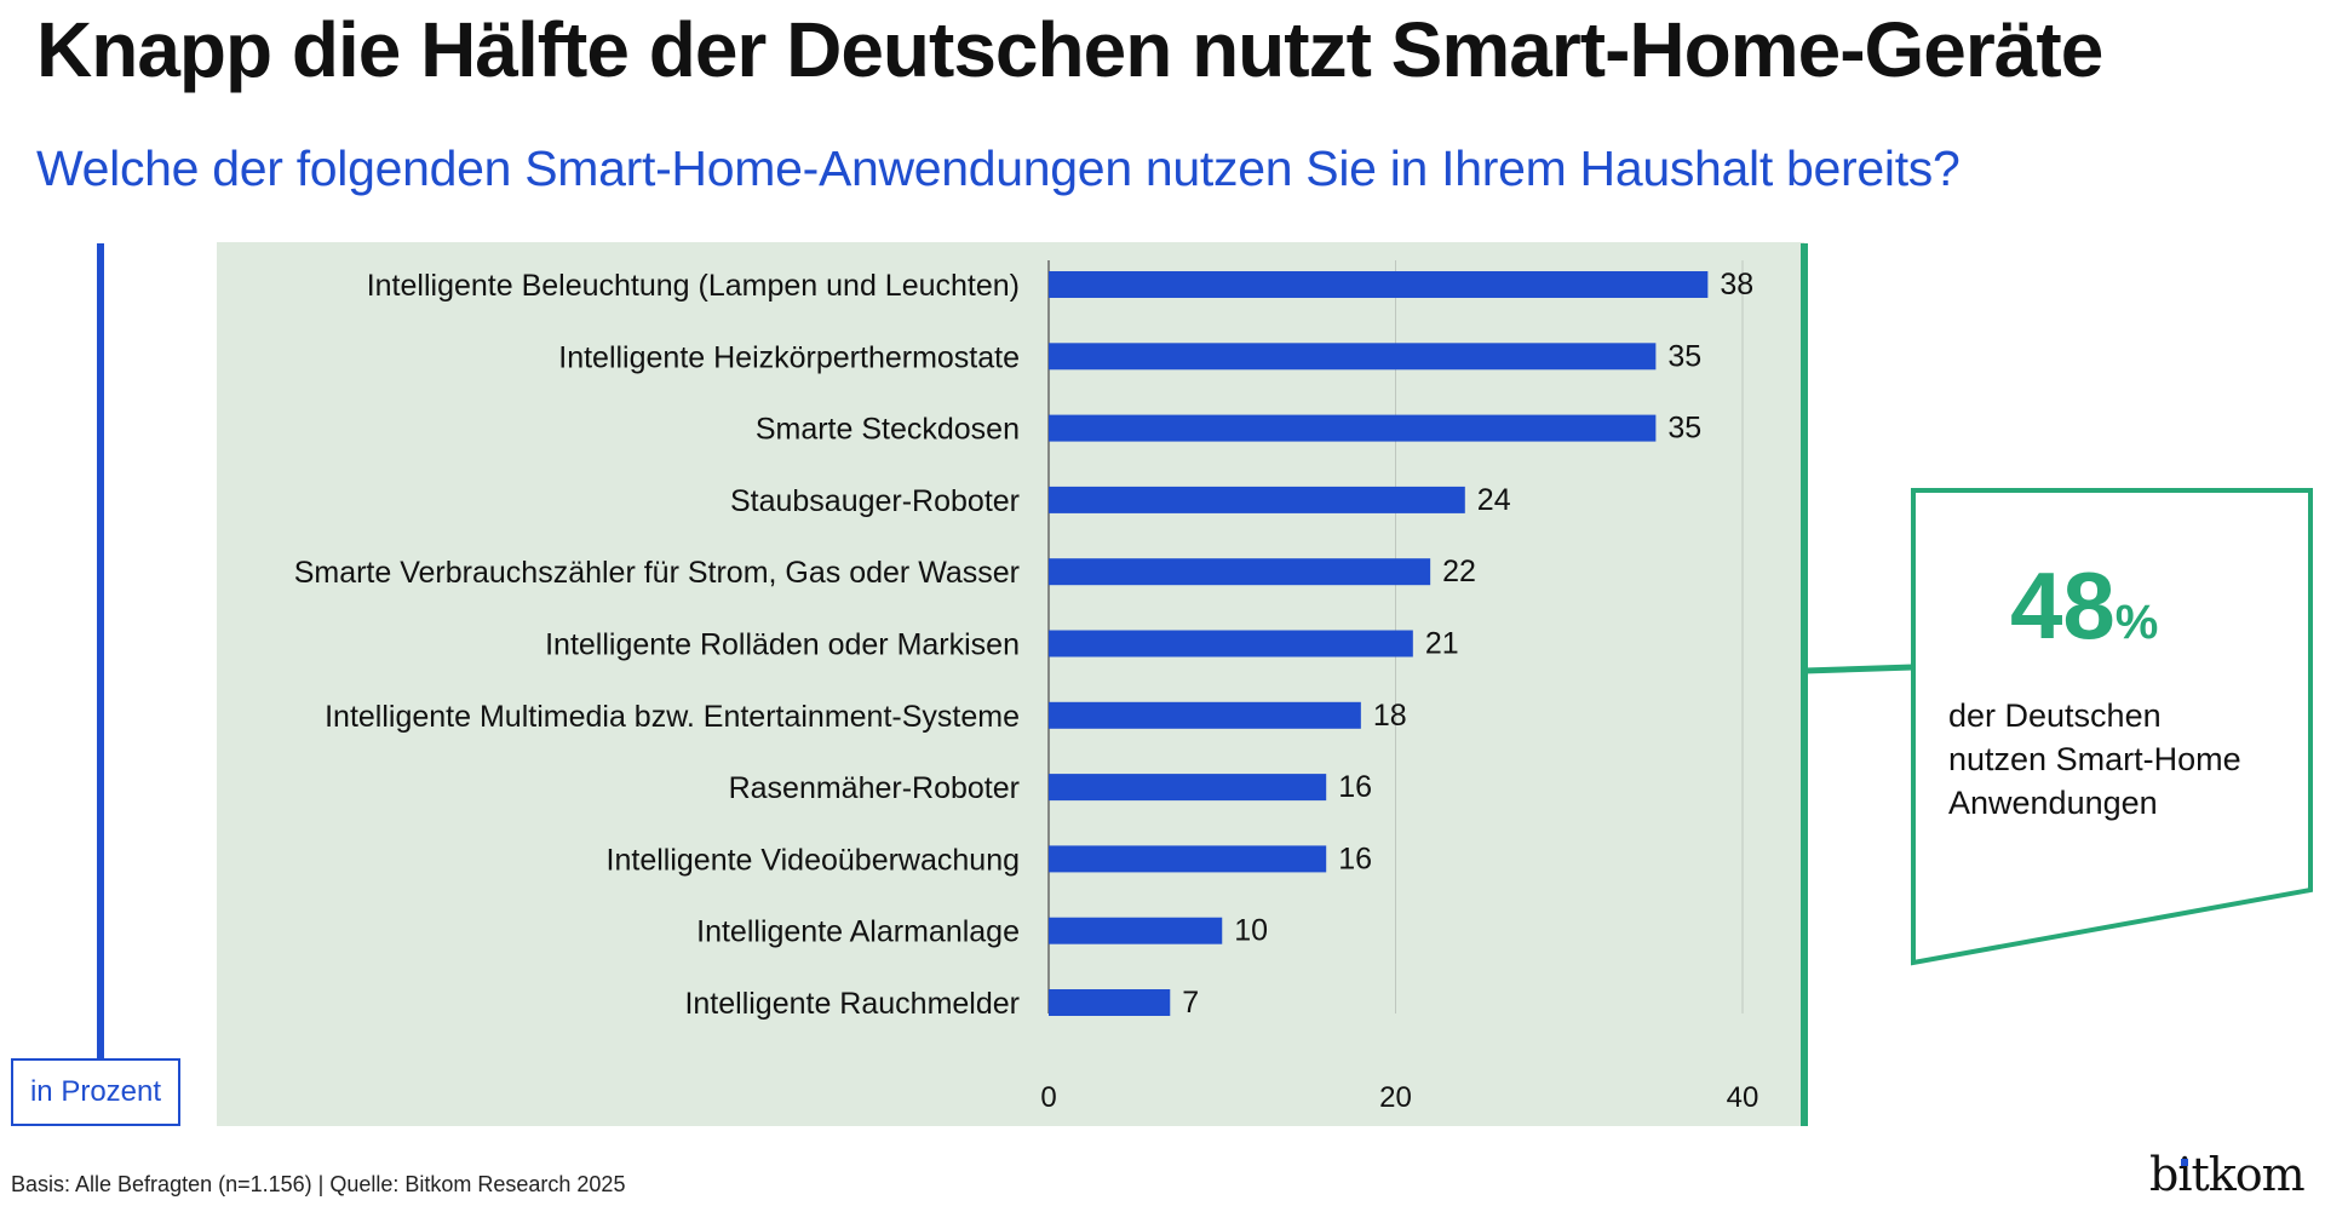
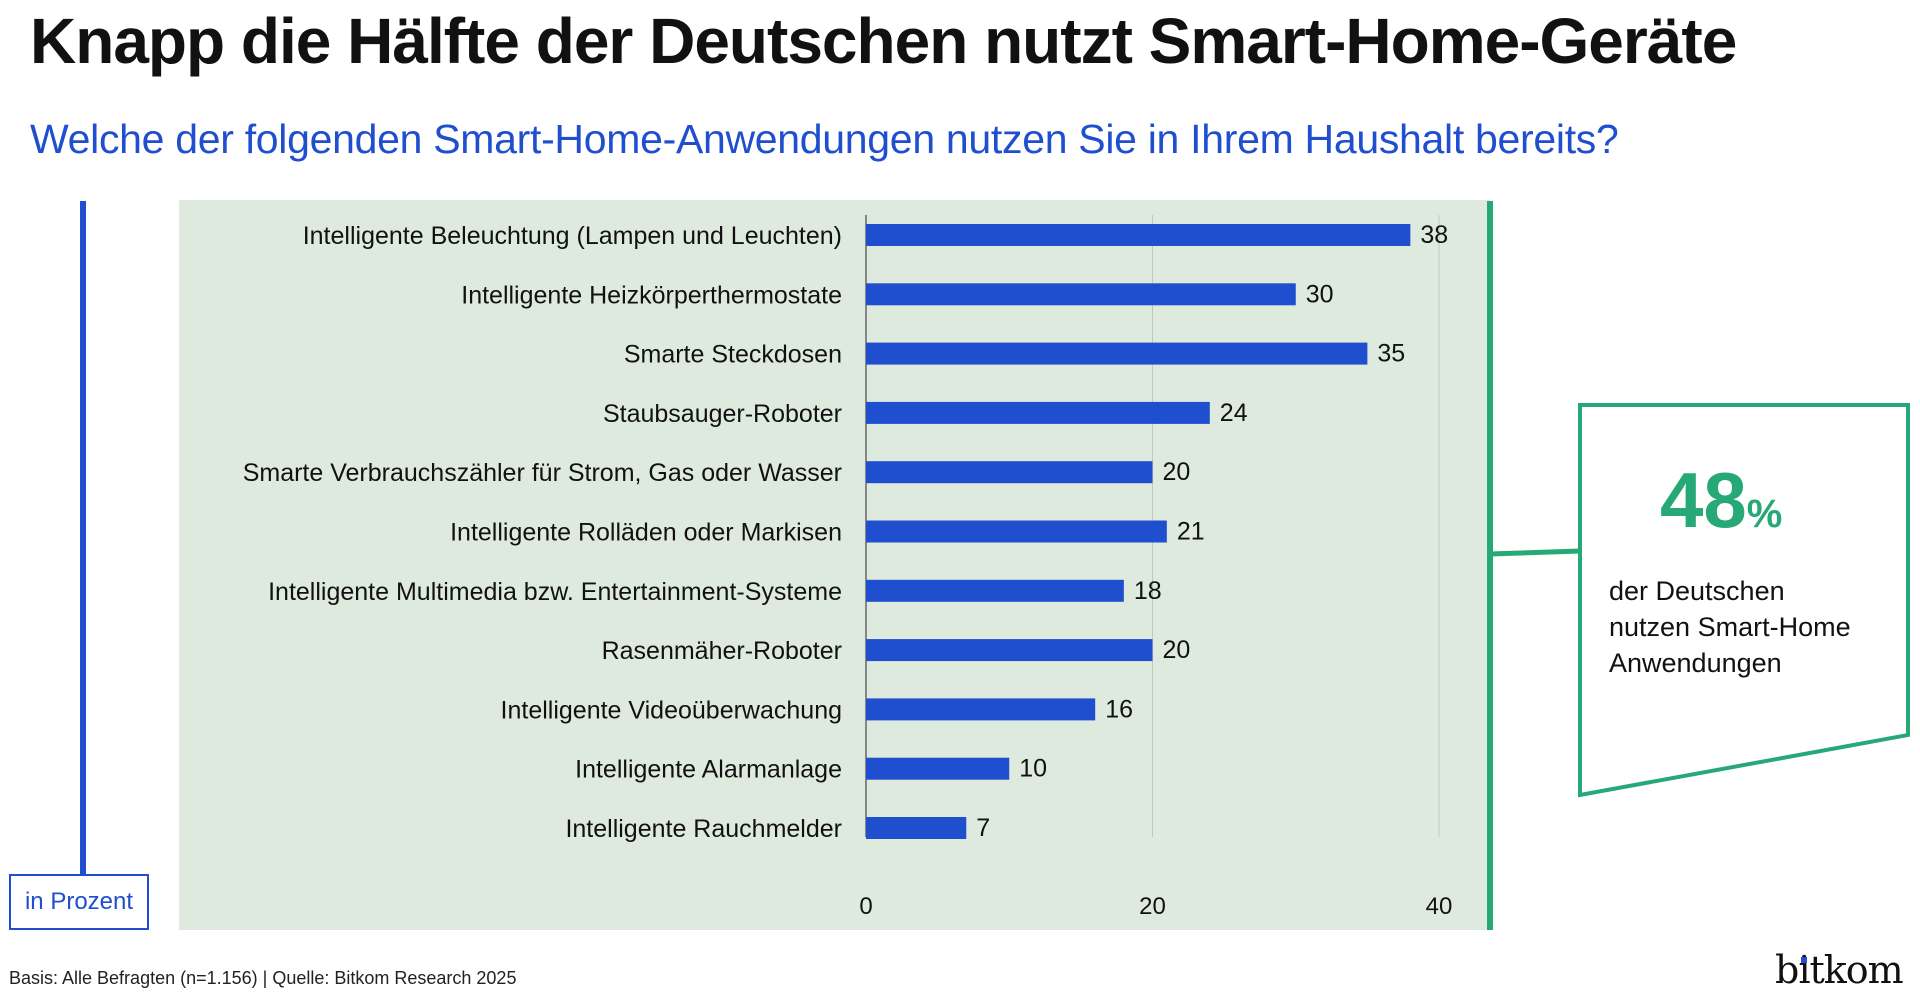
Intelligente Heizkörperthermostate: 35 -> 30
Smarte Verbrauchszähler für Strom, Gas oder Wasser: 22 -> 20
Rasenmäher-Roboter: 16 -> 20
